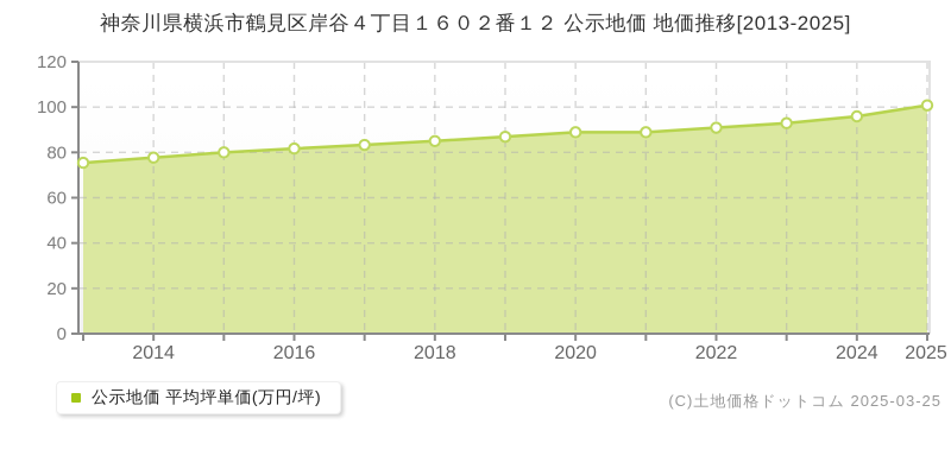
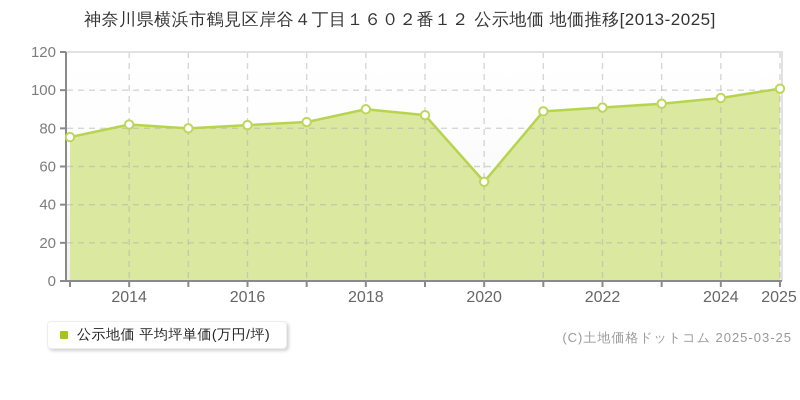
2014: 78 -> 82
2018: 85 -> 90
2020: 89 -> 52
